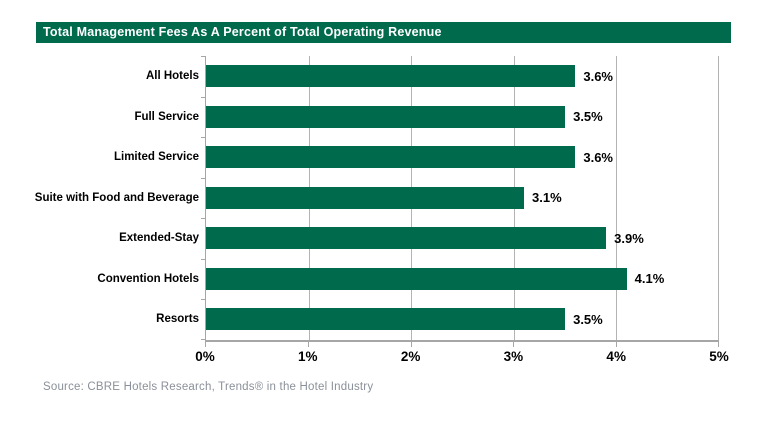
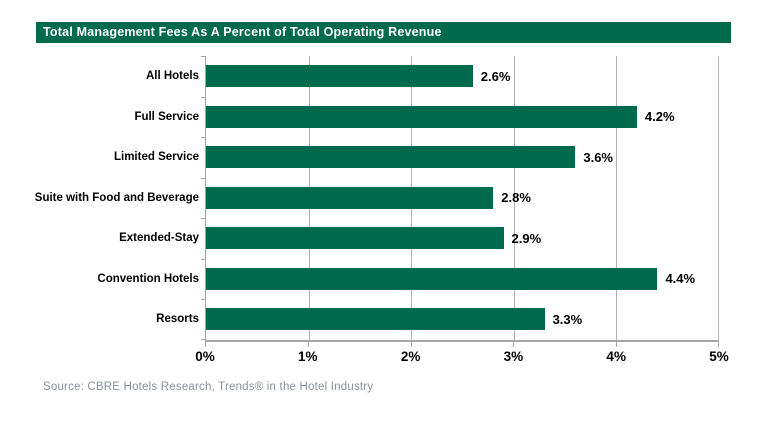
All Hotels: 3.6% -> 2.6%
Full Service: 3.5% -> 4.2%
Suite with Food and Beverage: 3.1% -> 2.8%
Extended-Stay: 3.9% -> 2.9%
Convention Hotels: 4.1% -> 4.4%
Resorts: 3.5% -> 3.3%
